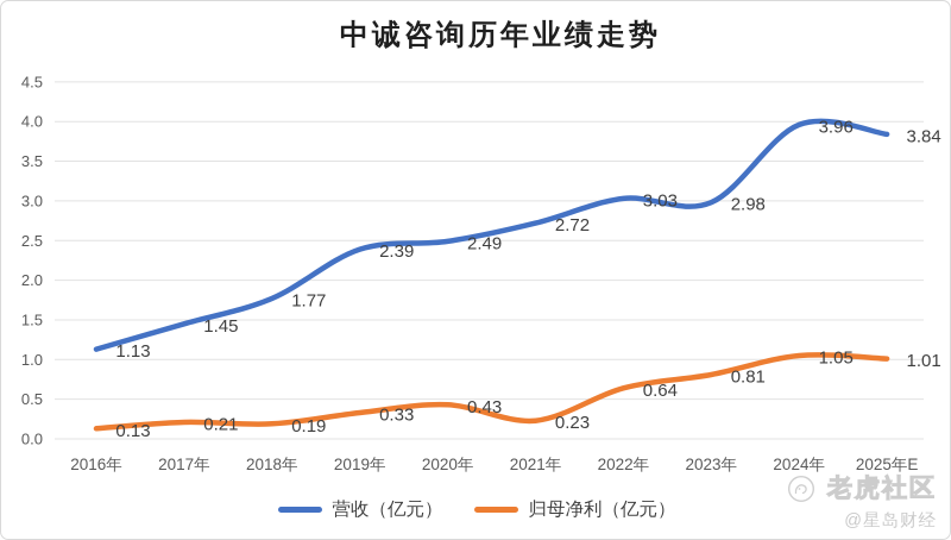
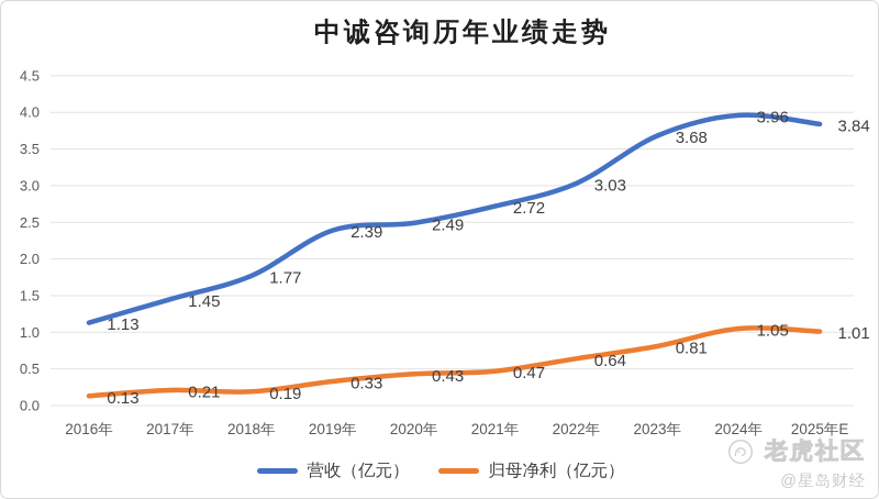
归母净利（亿元）/2021年: 0.23 -> 0.47
营收（亿元）/2023年: 2.98 -> 3.68
